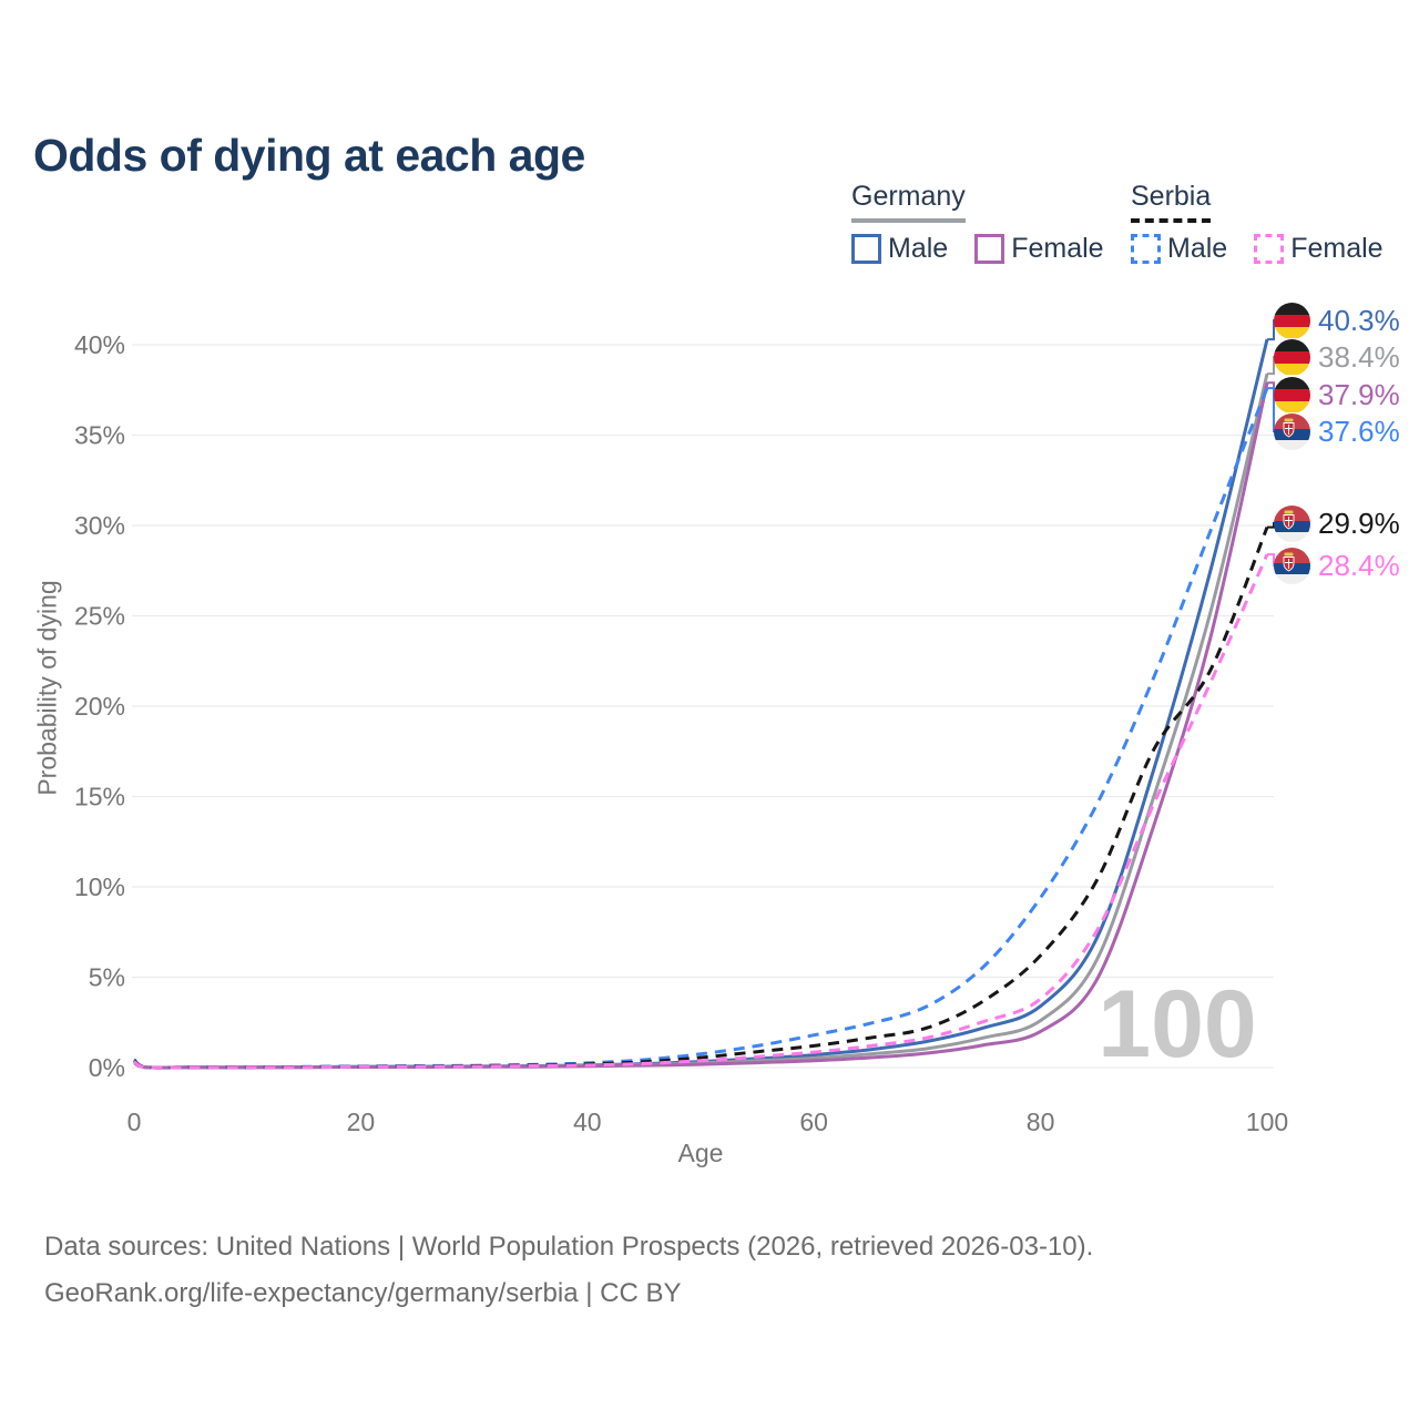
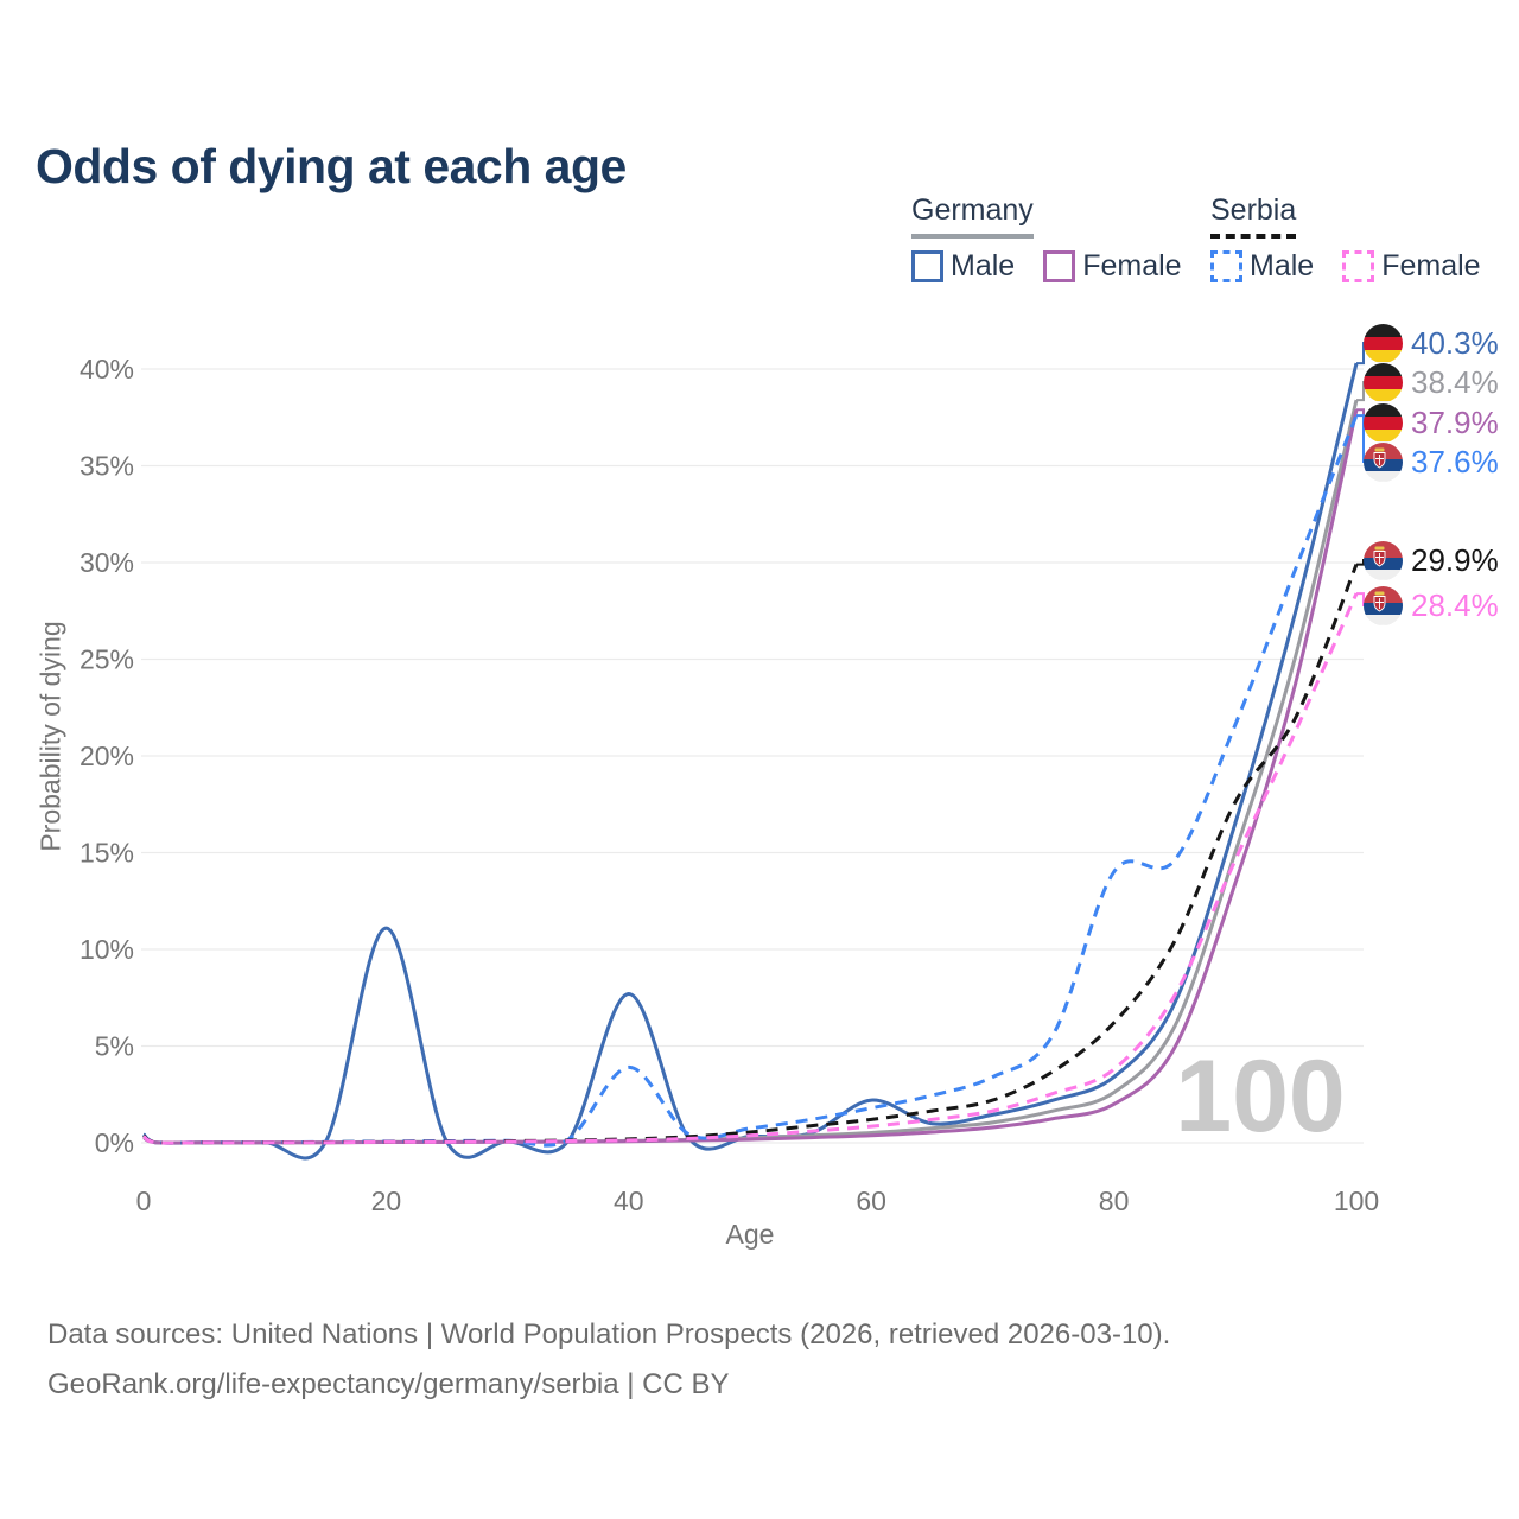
Germany Male/20: 0.1% -> 11.1%
Germany Male/40: 0.1% -> 7.7%
Serbia Male/40: 0.2% -> 3.9%
Germany Male/60: 0.7% -> 2.2%
Serbia Male/80: 9.4% -> 14.0%
